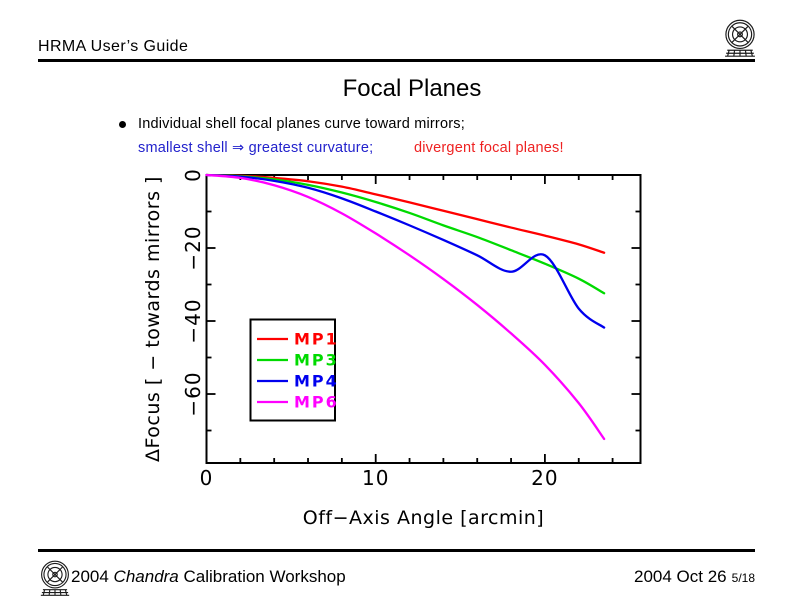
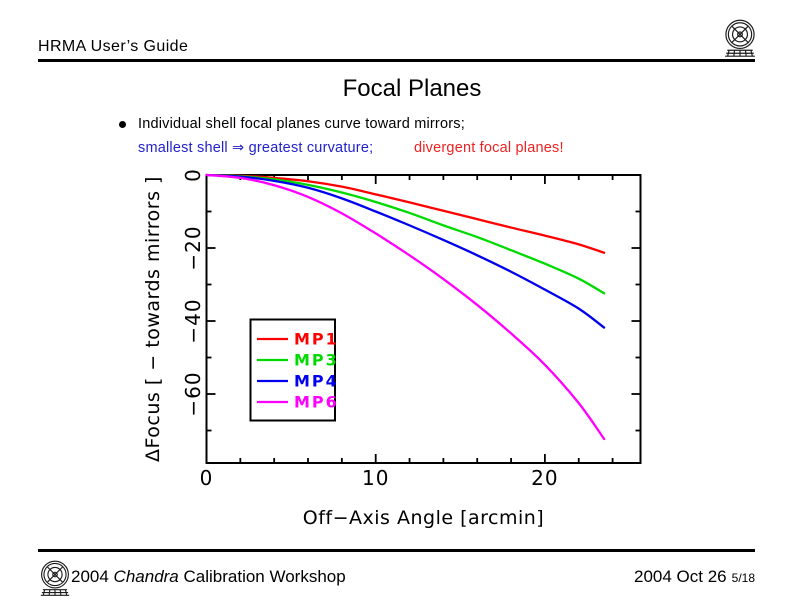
MP4/20: -22 -> -31
